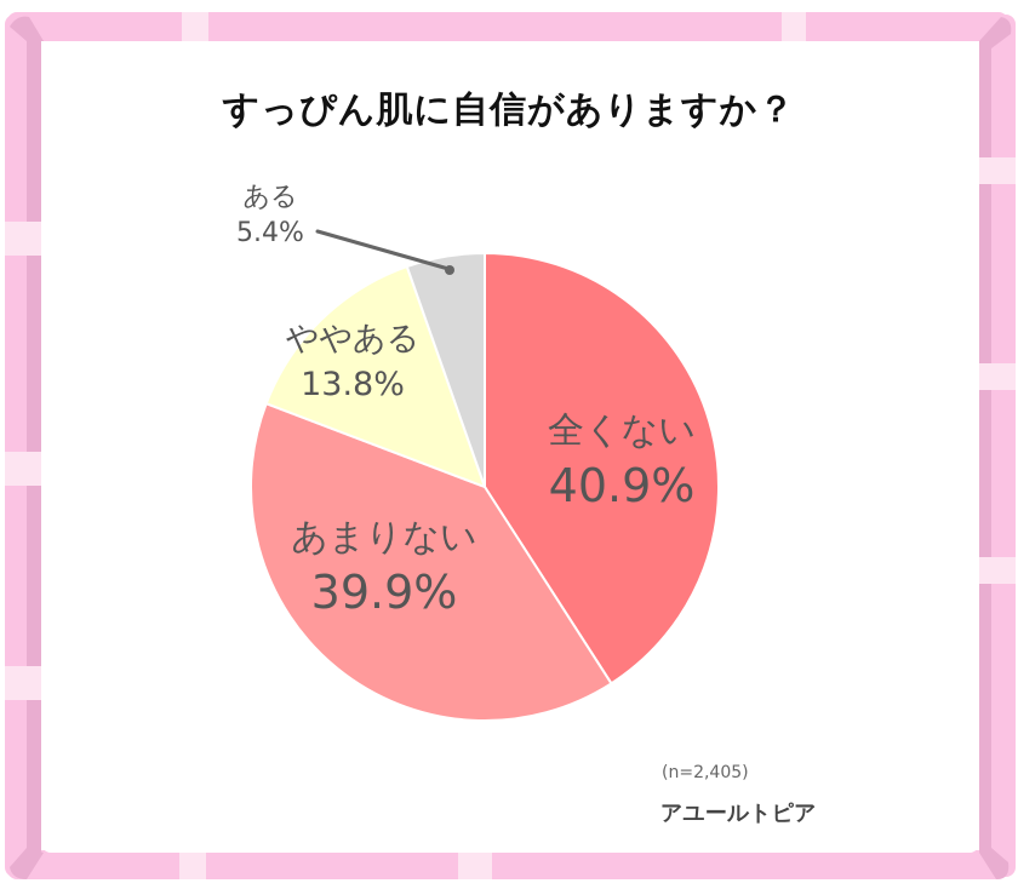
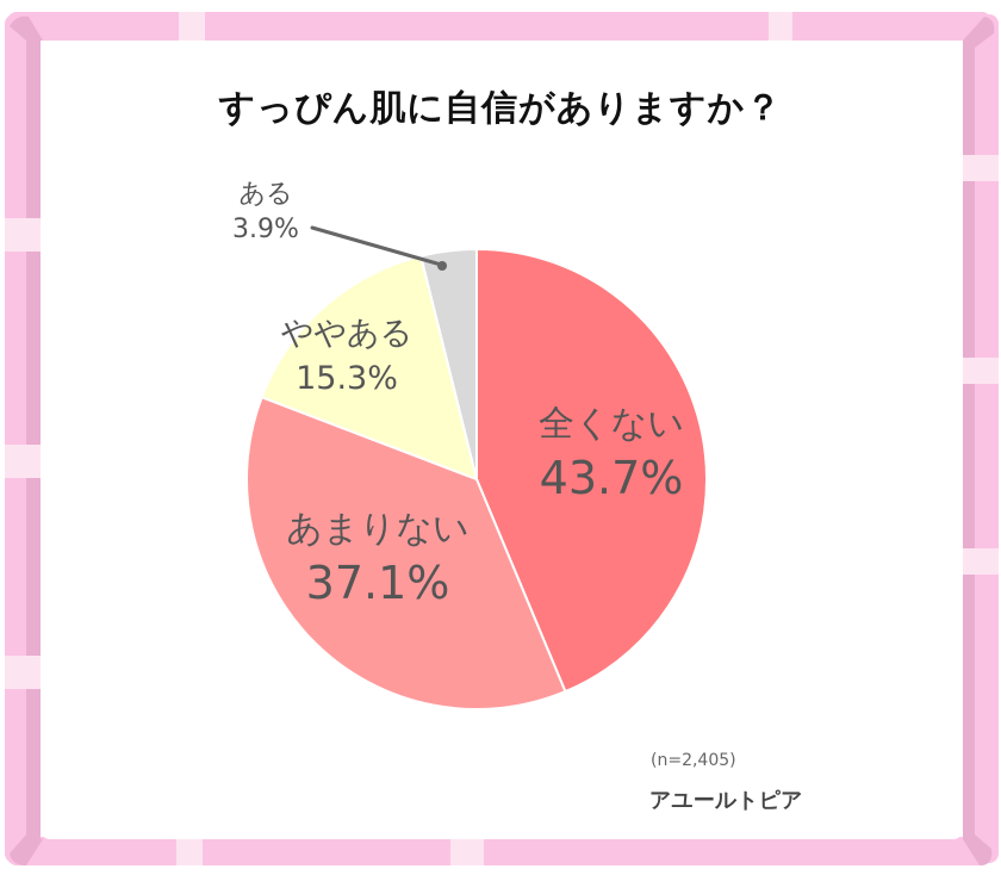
全くない: 40.9% -> 43.7%
あまりない: 39.9% -> 37.1%
ややある: 13.8% -> 15.3%
ある: 5.4% -> 3.9%
